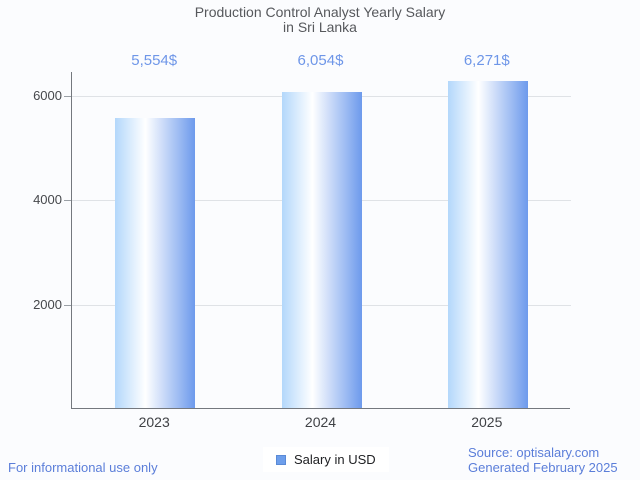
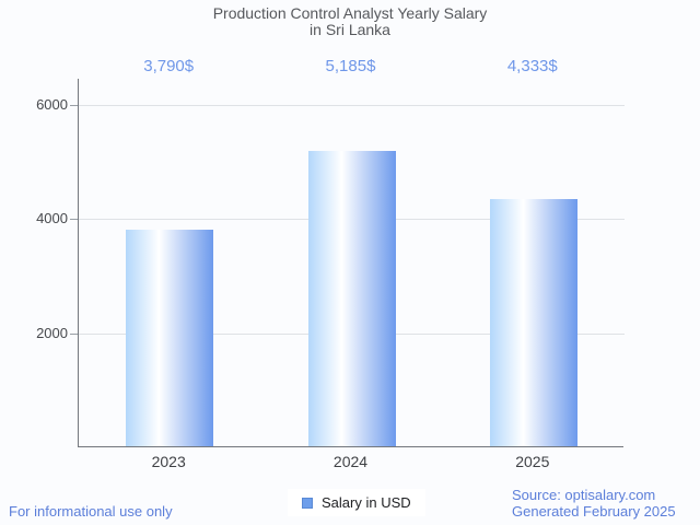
2023: 5,554 -> 3,790
2024: 6,054 -> 5,185
2025: 6,271 -> 4,333
